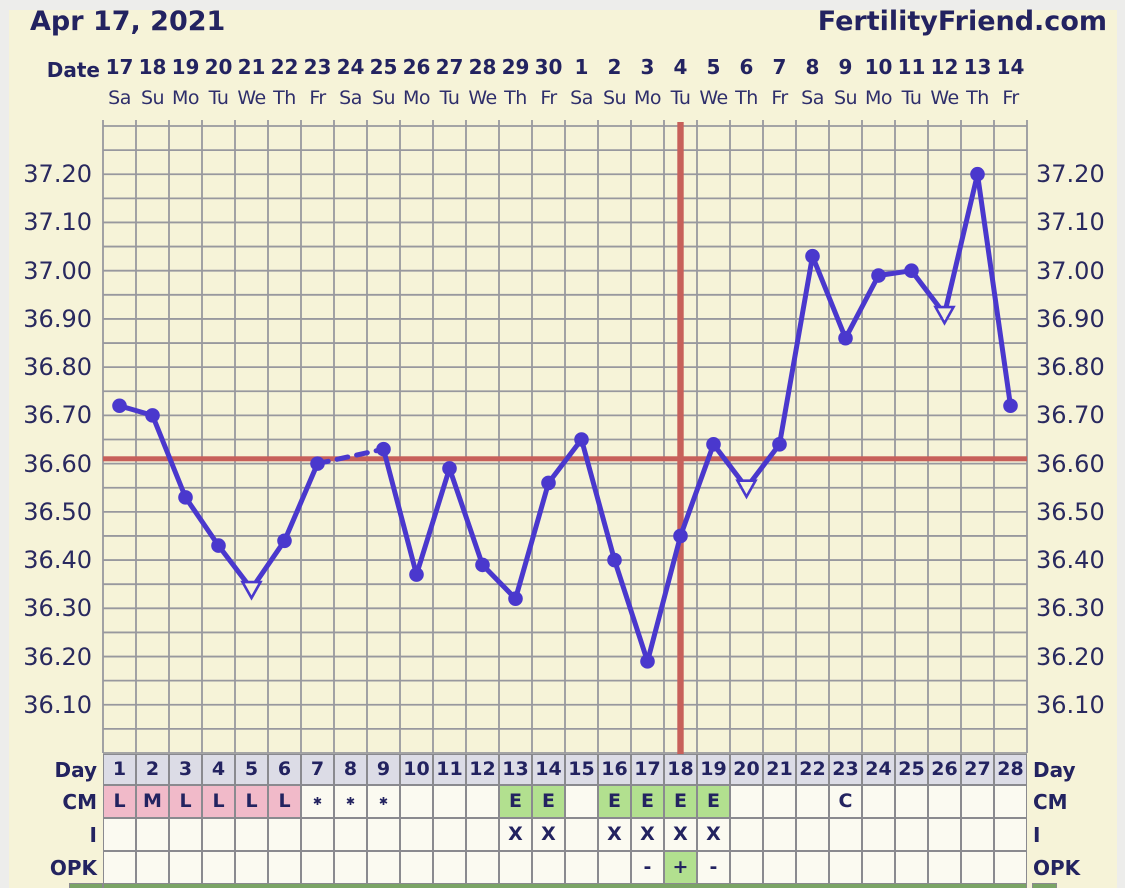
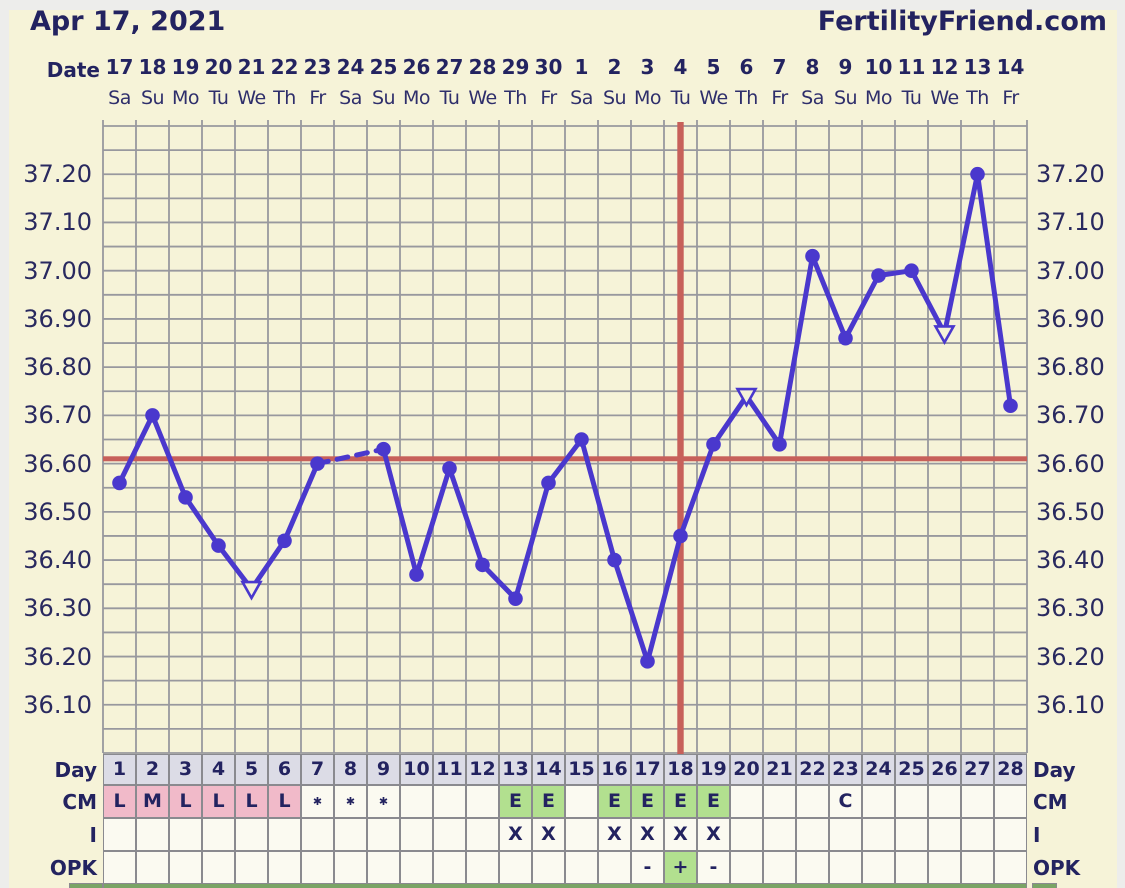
1: 36.72 -> 36.56
20: 36.55 -> 36.74
26: 36.91 -> 36.87
